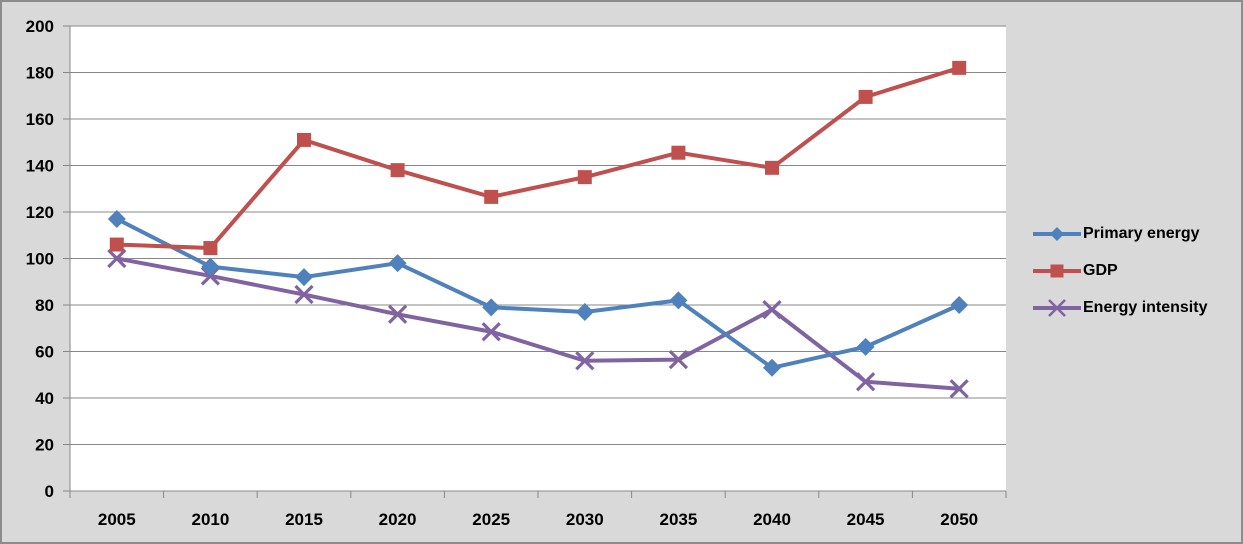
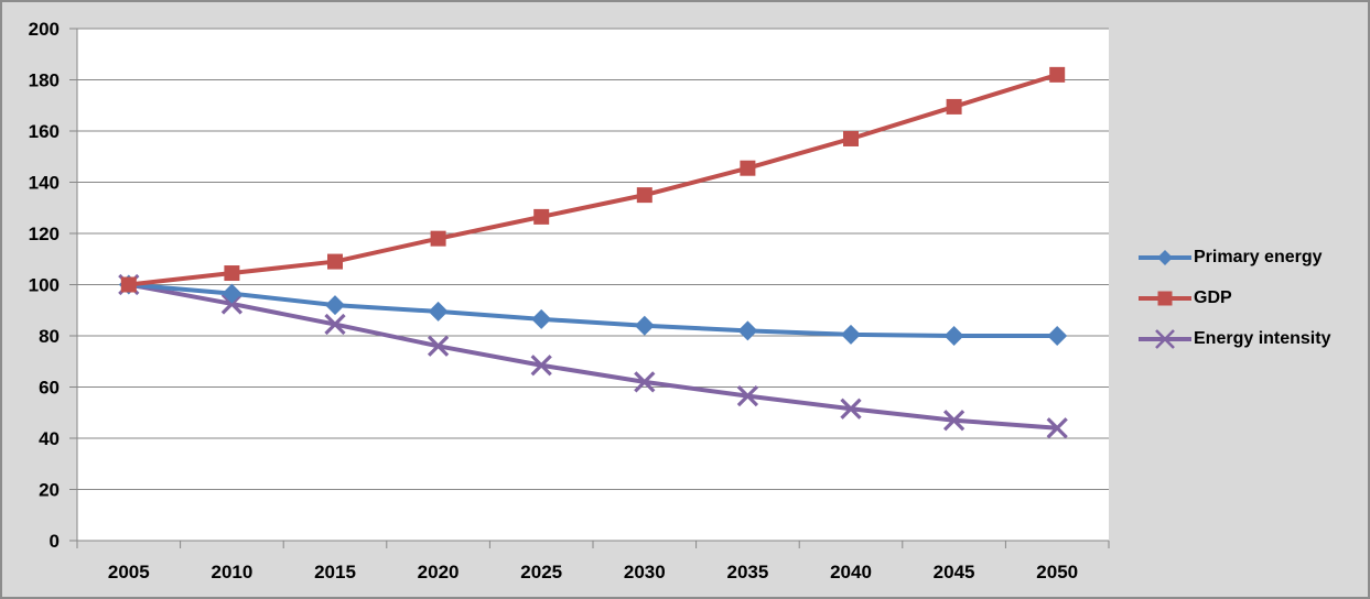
Primary energy/2005: 117 -> 100
GDP/2005: 106 -> 100
GDP/2015: 151 -> 109
Primary energy/2020: 98 -> 90
GDP/2020: 138 -> 118
Primary energy/2025: 79 -> 86
Primary energy/2030: 77 -> 84
Energy intensity/2030: 56 -> 62
Primary energy/2040: 53 -> 80
GDP/2040: 139 -> 157
Energy intensity/2040: 78 -> 52
Primary energy/2045: 62 -> 80
